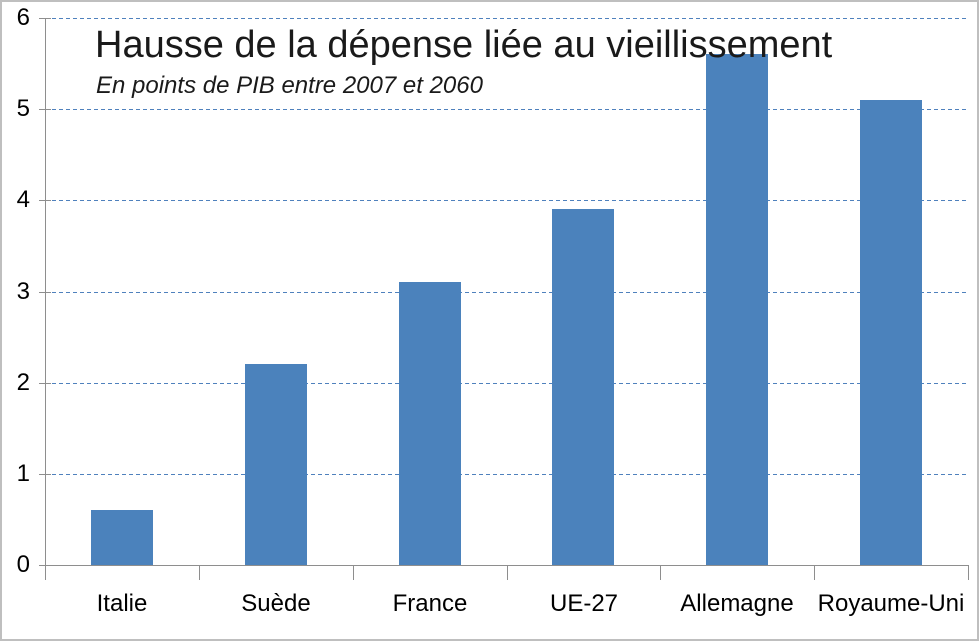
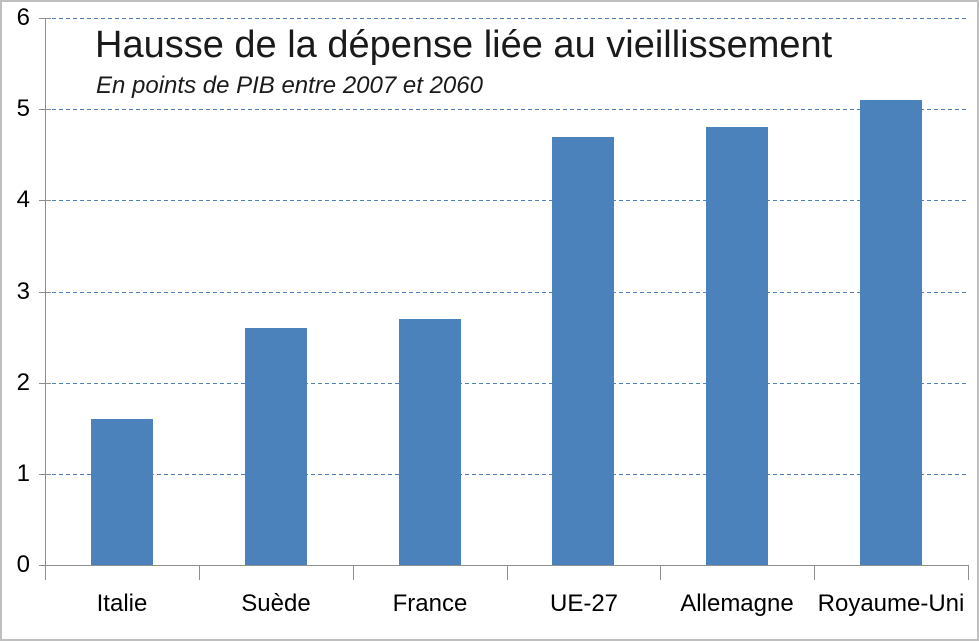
Italie: 0.6 -> 1.6
Suède: 2.2 -> 2.6
France: 3.1 -> 2.7
UE-27: 3.9 -> 4.7
Allemagne: 5.6 -> 4.8
